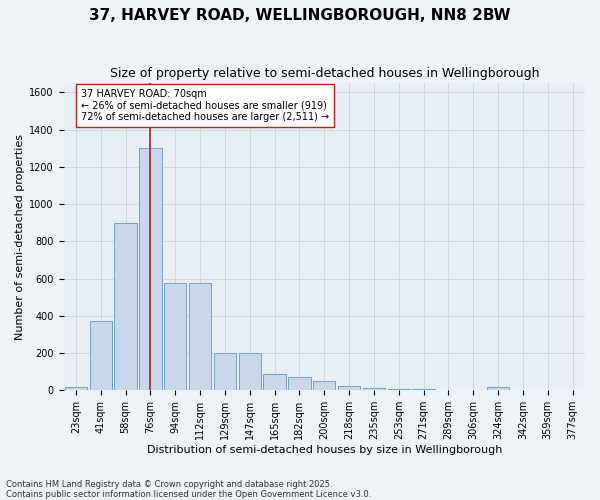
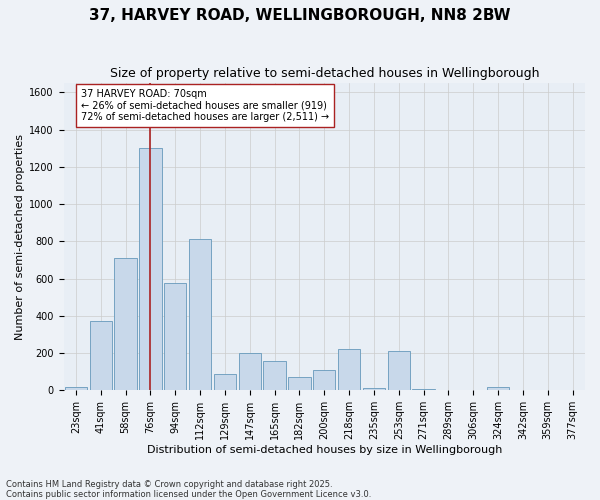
58sqm: 900 -> 710
112sqm: 580 -> 810
129sqm: 200 -> 90
165sqm: 90 -> 160
200sqm: 50 -> 110
218sqm: 20 -> 220
253sqm: 0 -> 210
